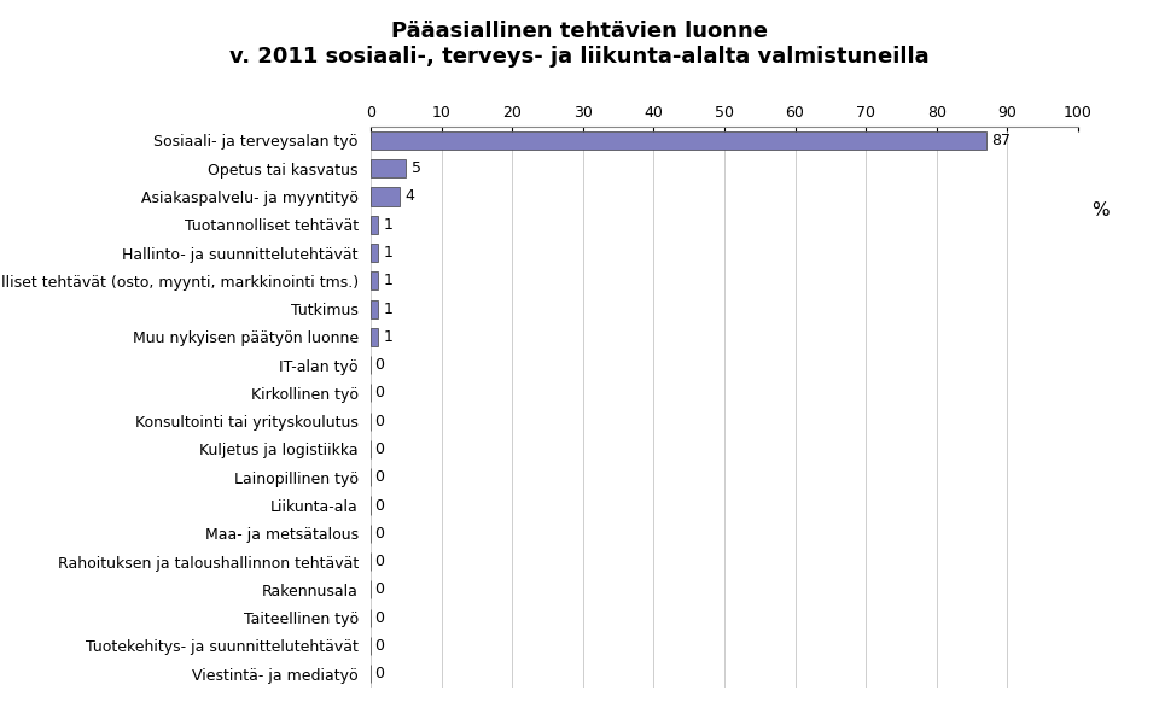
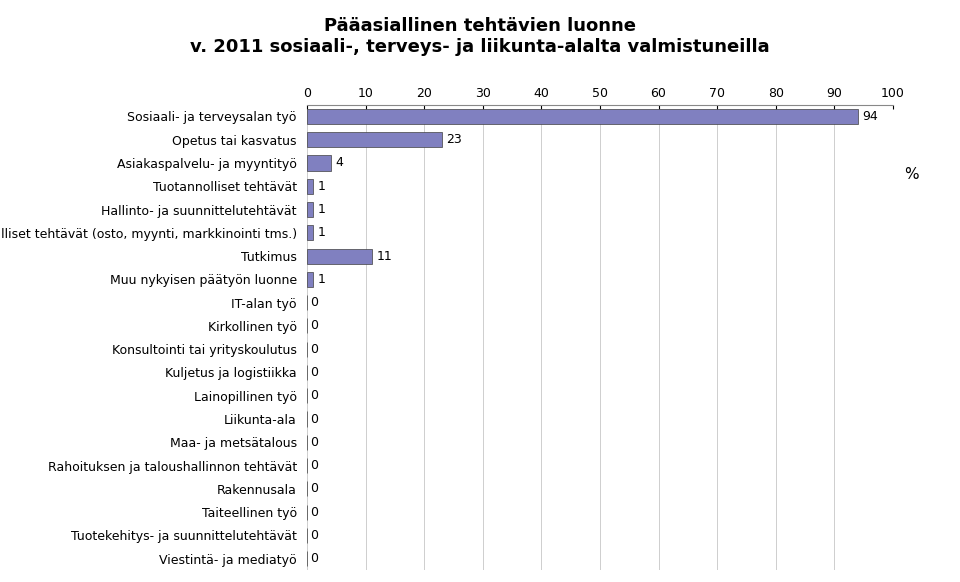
Sosiaali- ja terveysalan työ: 87 -> 94
Opetus tai kasvatus: 5 -> 23
Tutkimus: 1 -> 11
